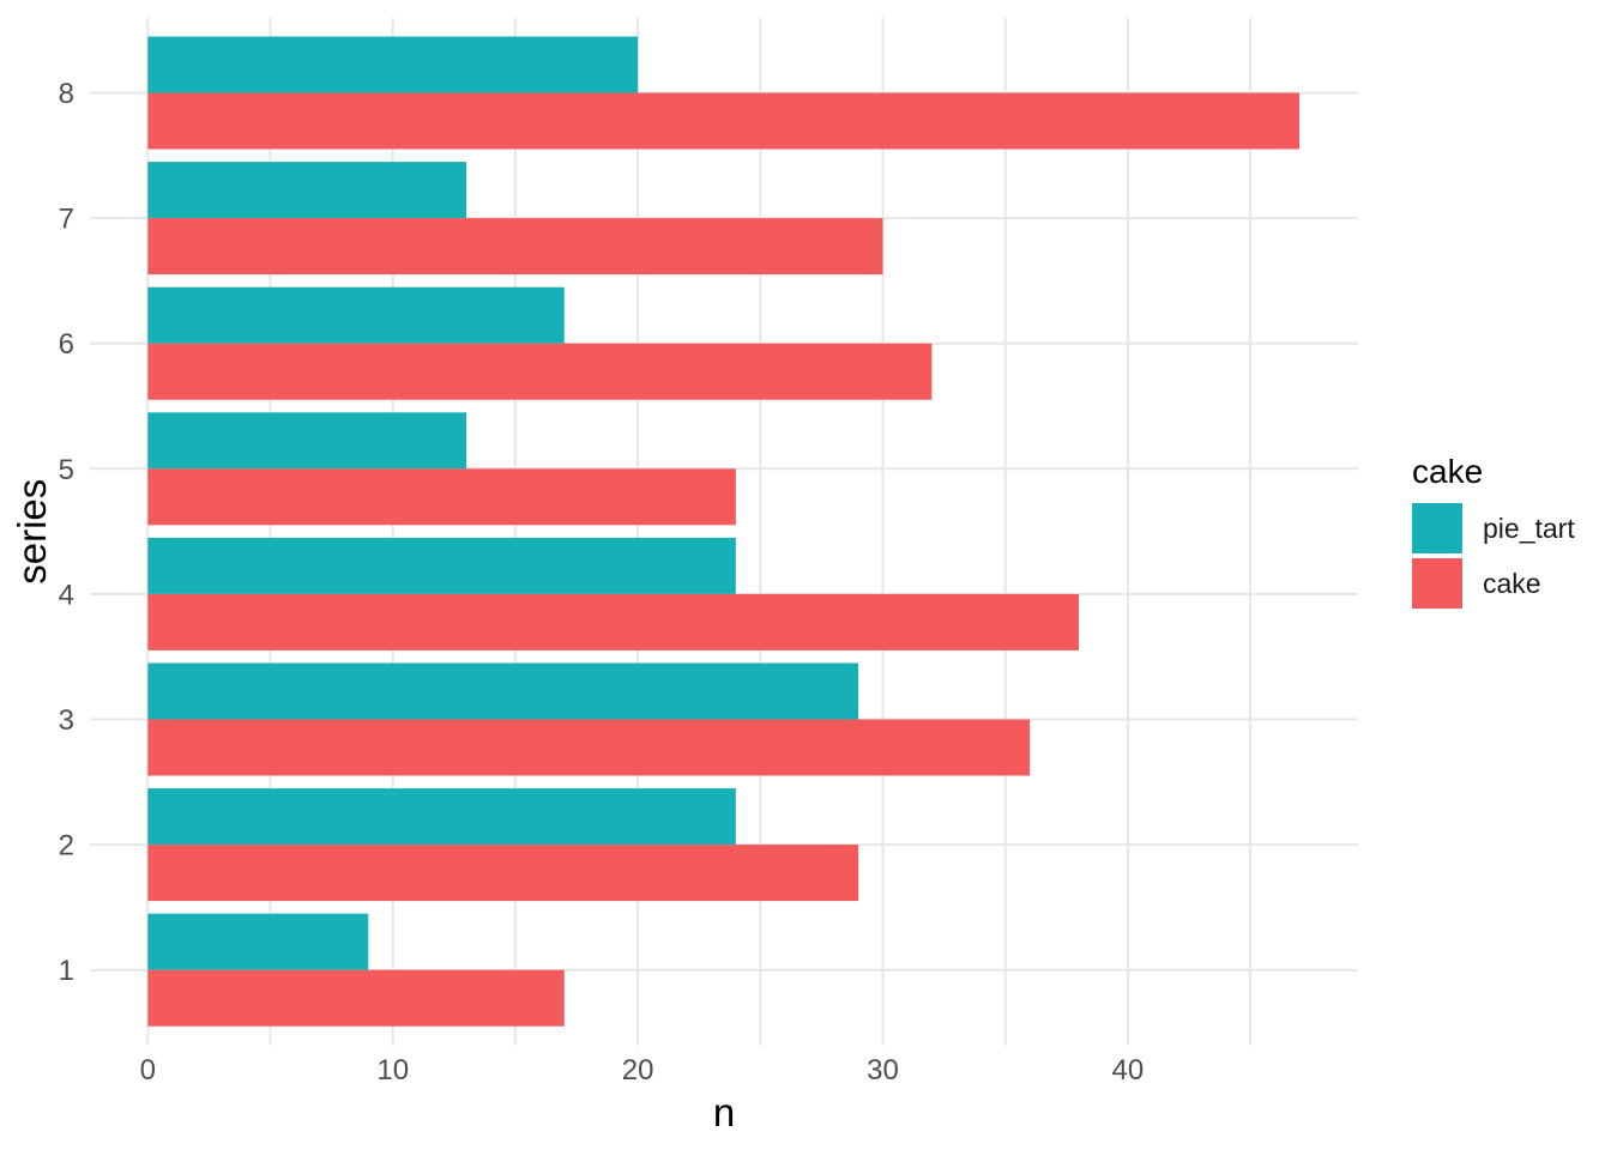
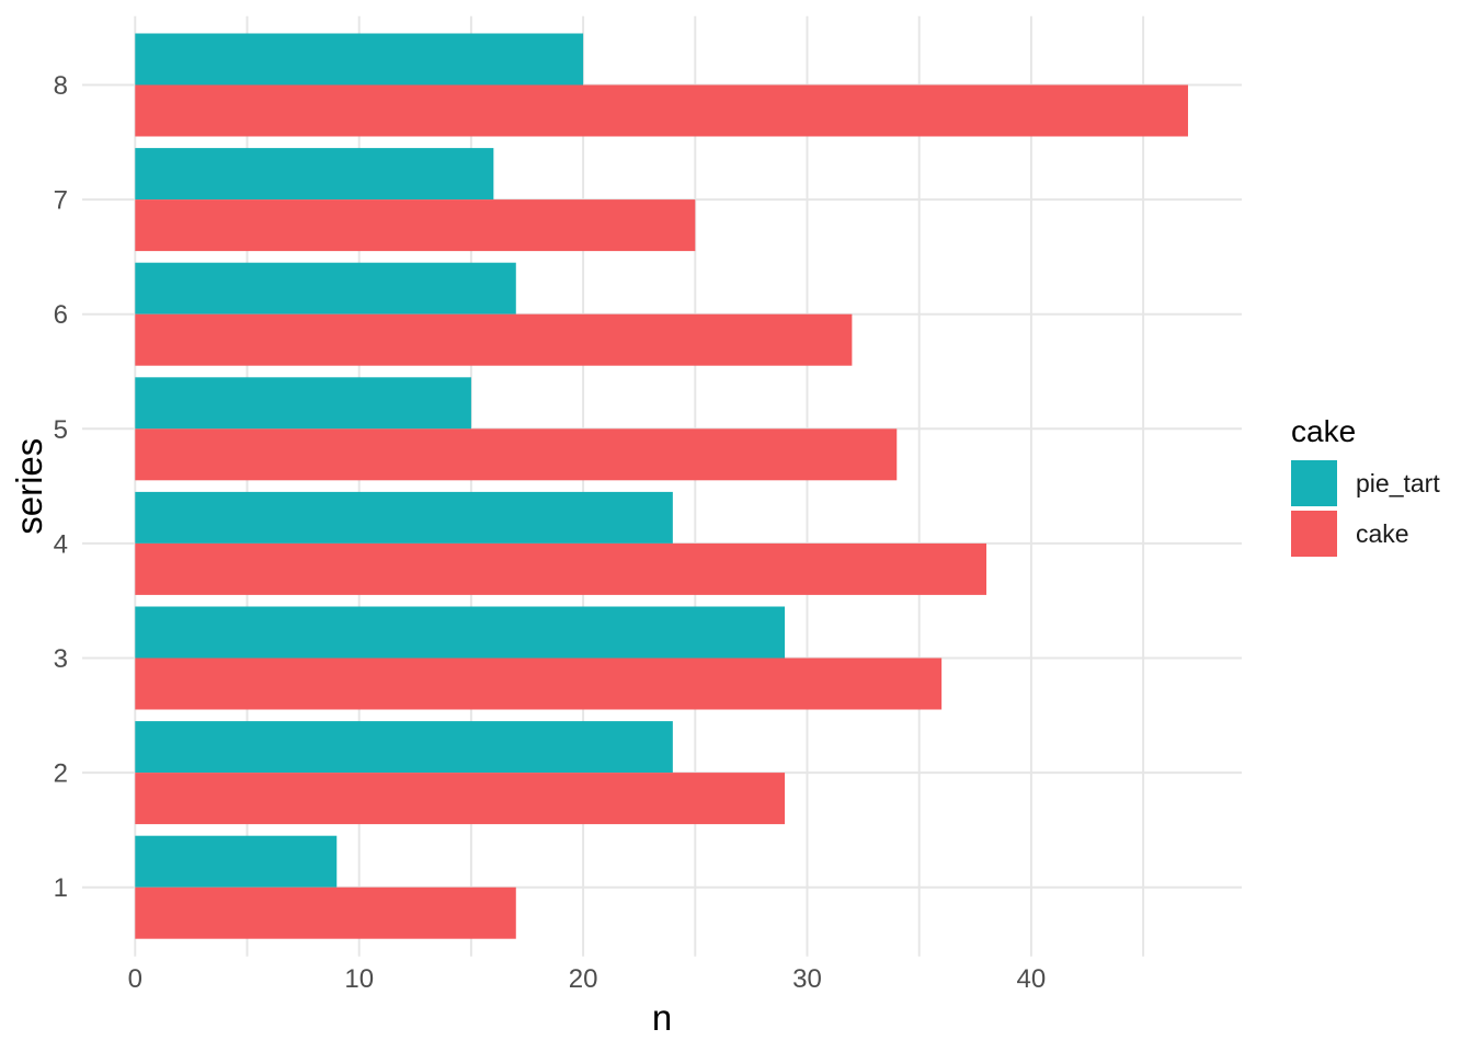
pie_tart/5: 13 -> 15
cake/5: 24 -> 34
pie_tart/7: 13 -> 16
cake/7: 30 -> 25
